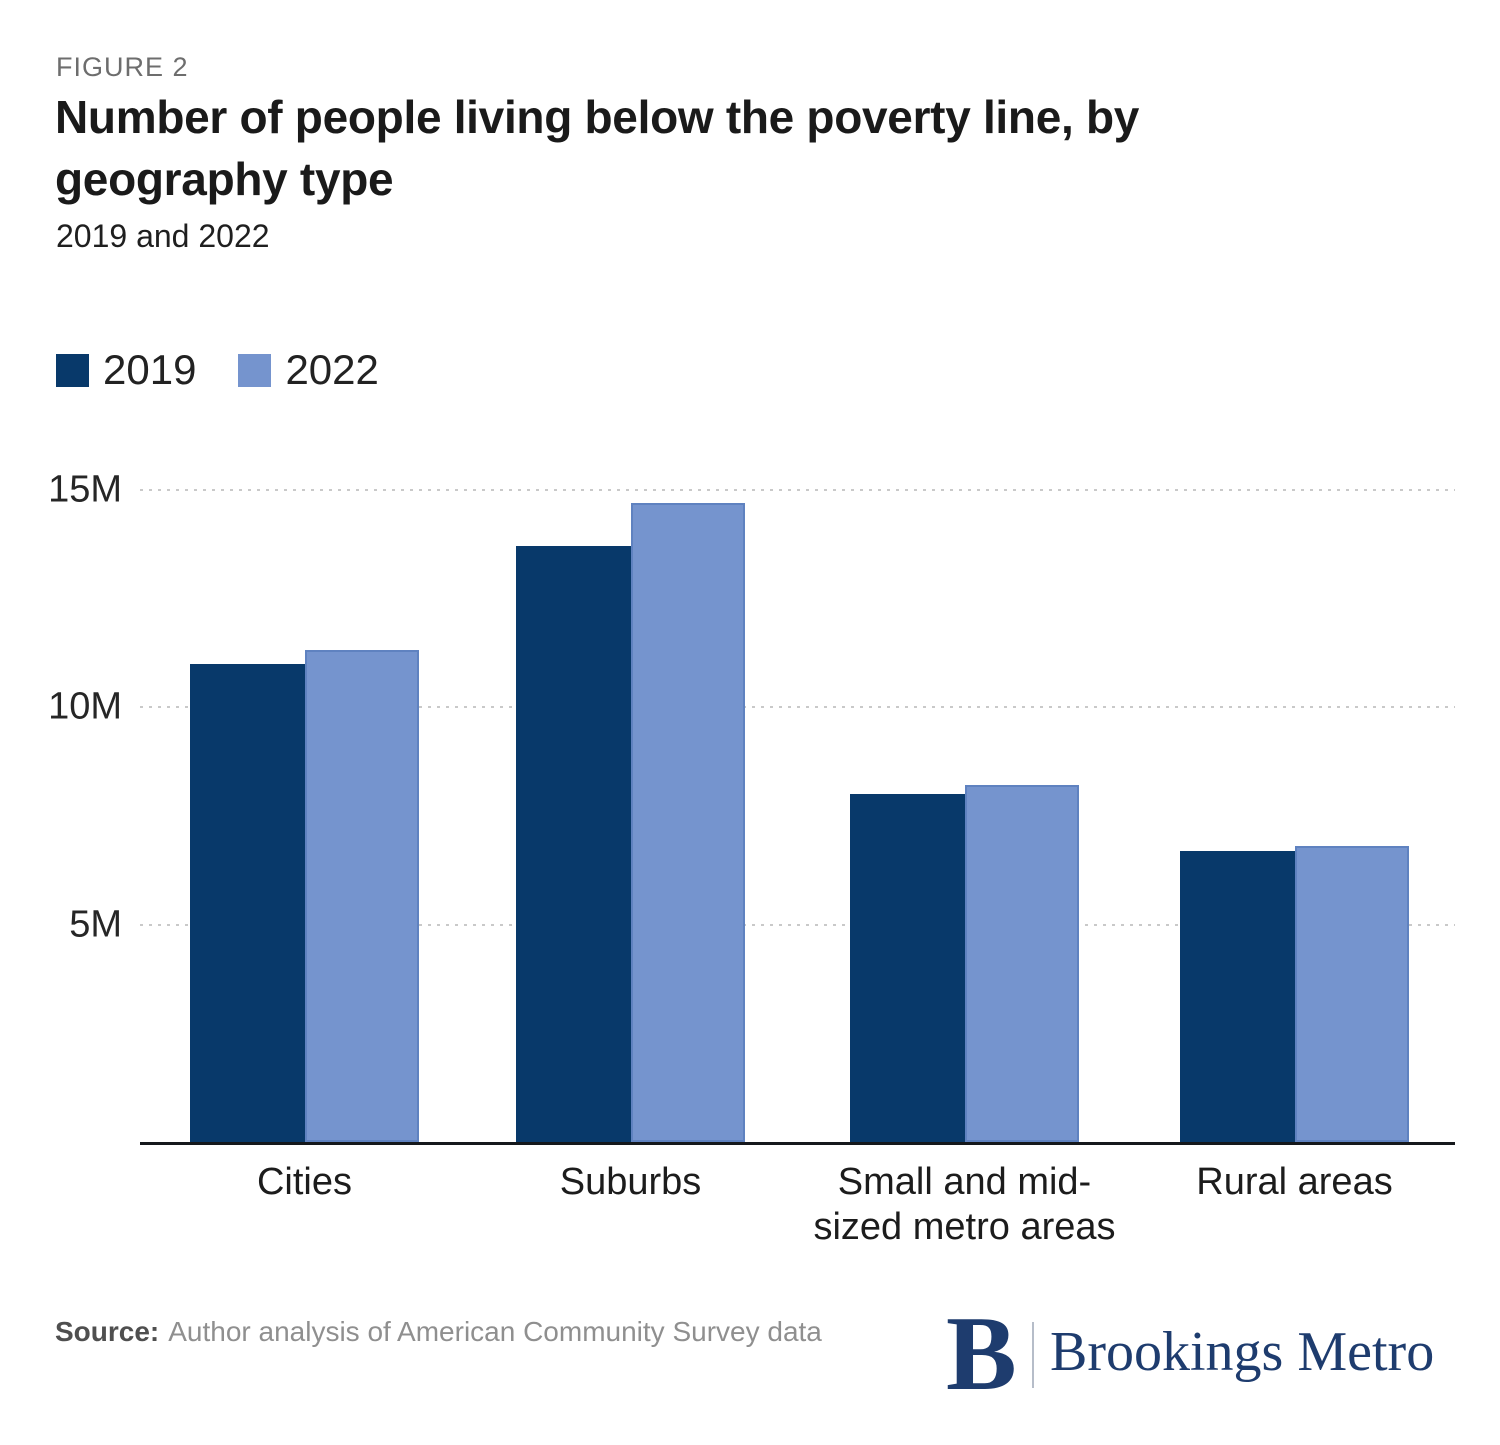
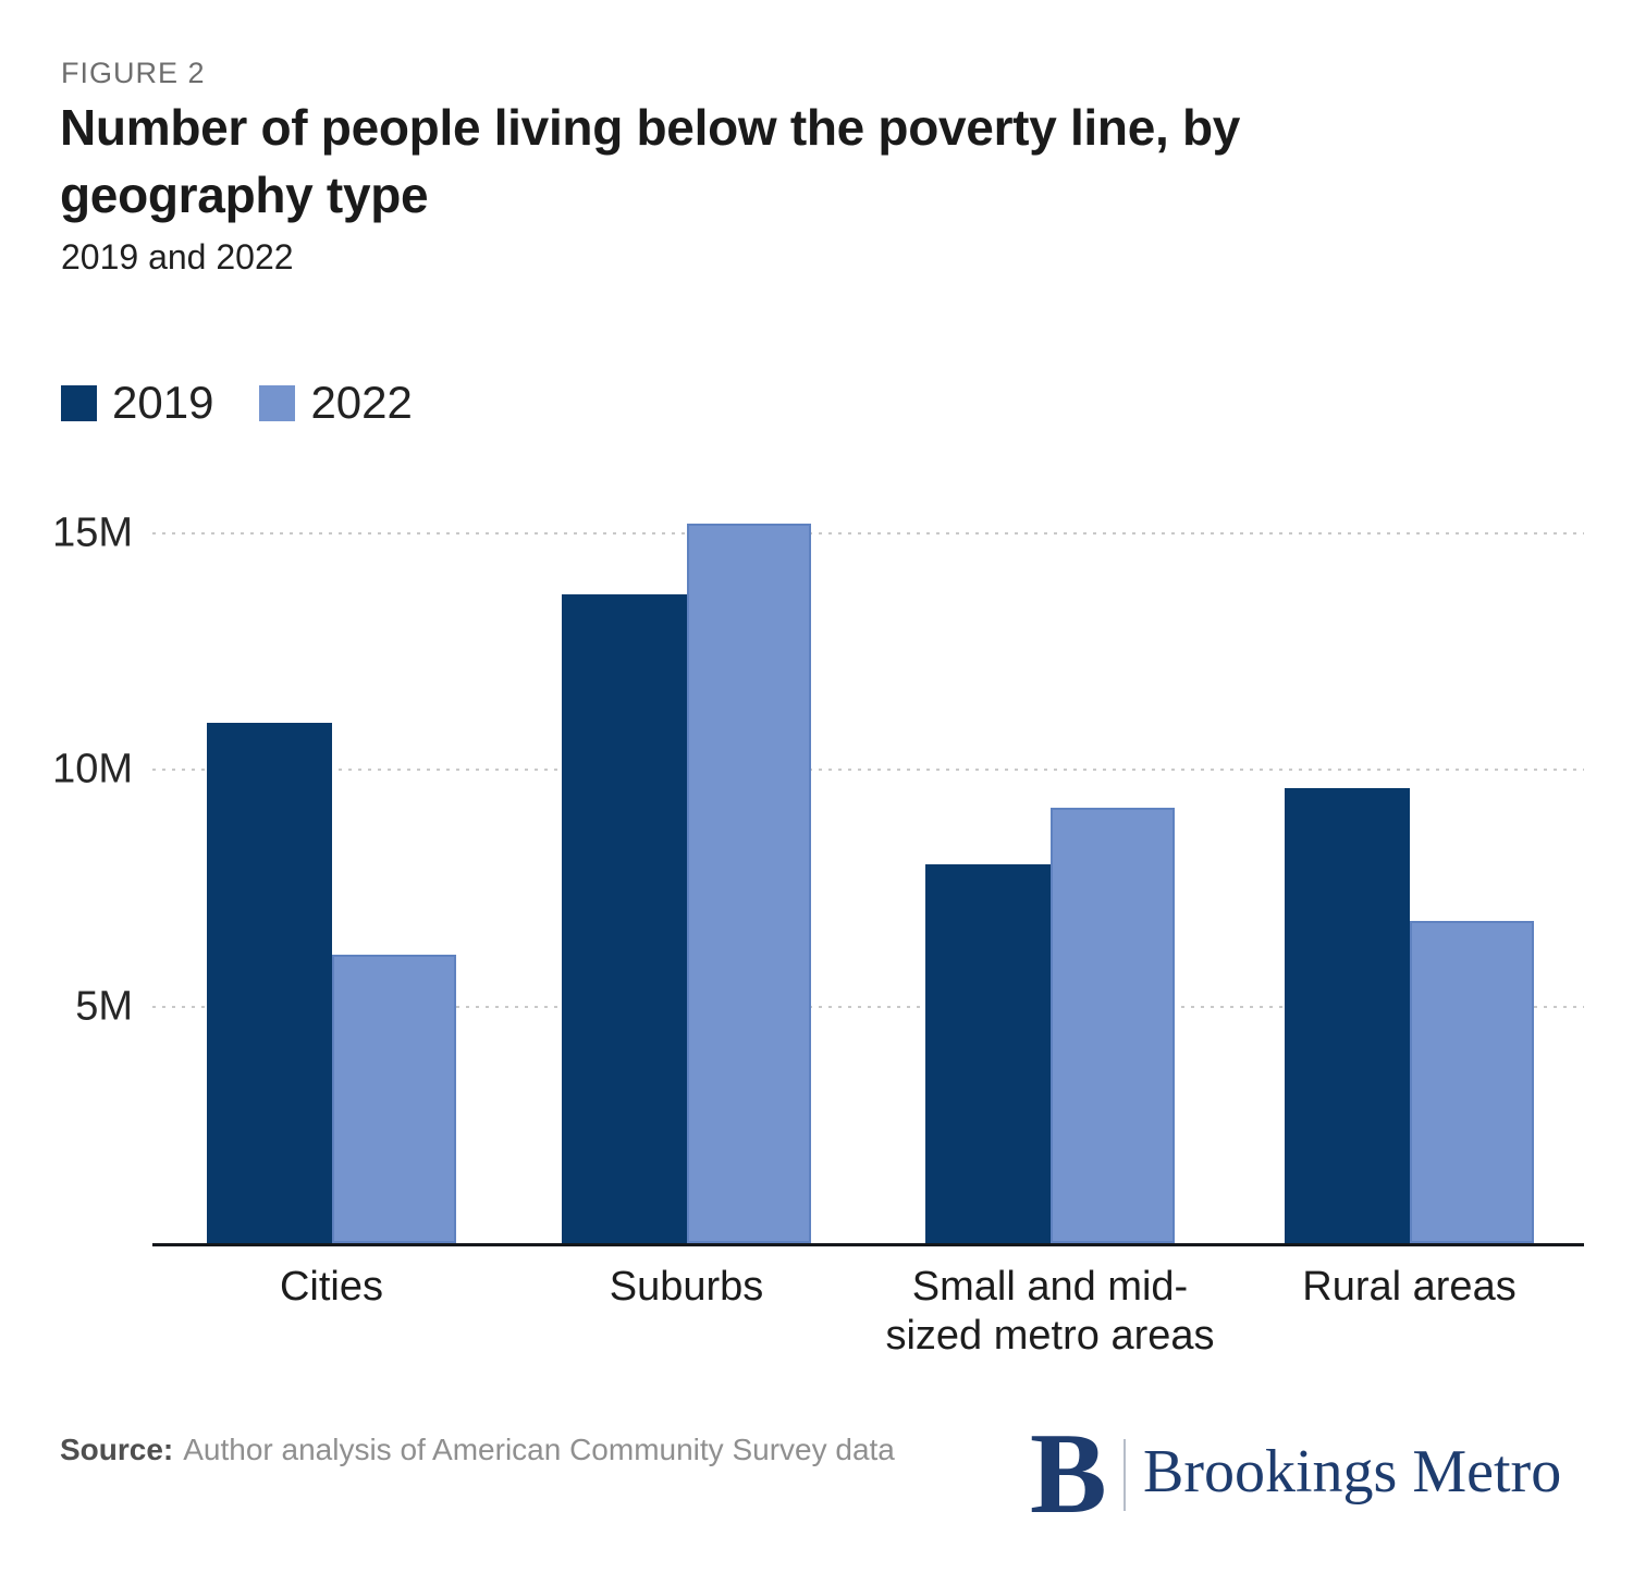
2022/Cities: 11.3M -> 6.1M
2022/Suburbs: 14.7M -> 15.2M
2022/Small and mid-sized metro areas: 8.2M -> 9.2M
2019/Rural areas: 6.7M -> 9.6M
